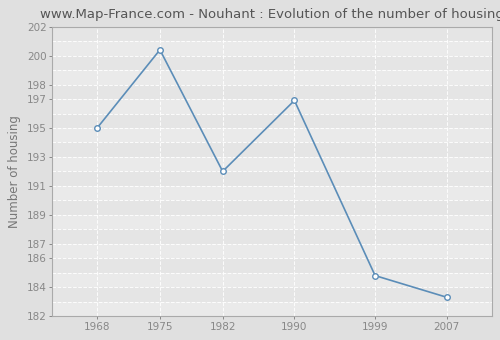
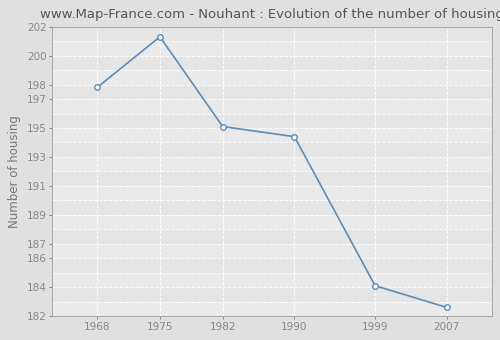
1968: 195.0 -> 197.8
1975: 200.4 -> 201.3
1982: 192.0 -> 195.1
1990: 196.9 -> 194.4
1999: 184.8 -> 184.1
2007: 183.3 -> 182.6
